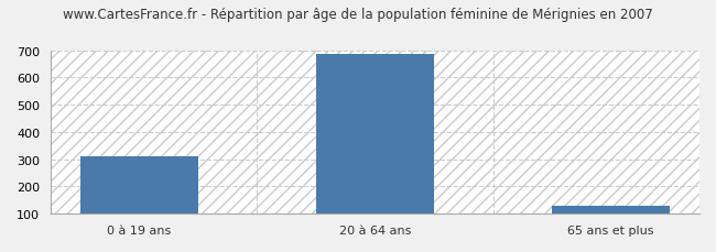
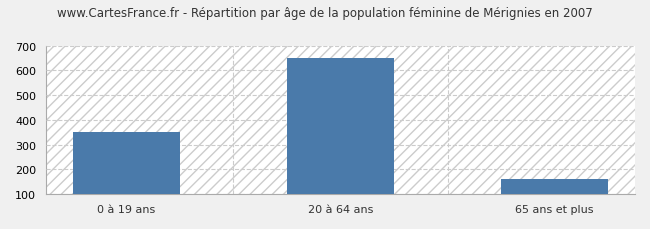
0 à 19 ans: 310 -> 350
20 à 64 ans: 685 -> 650
65 ans et plus: 128 -> 160
